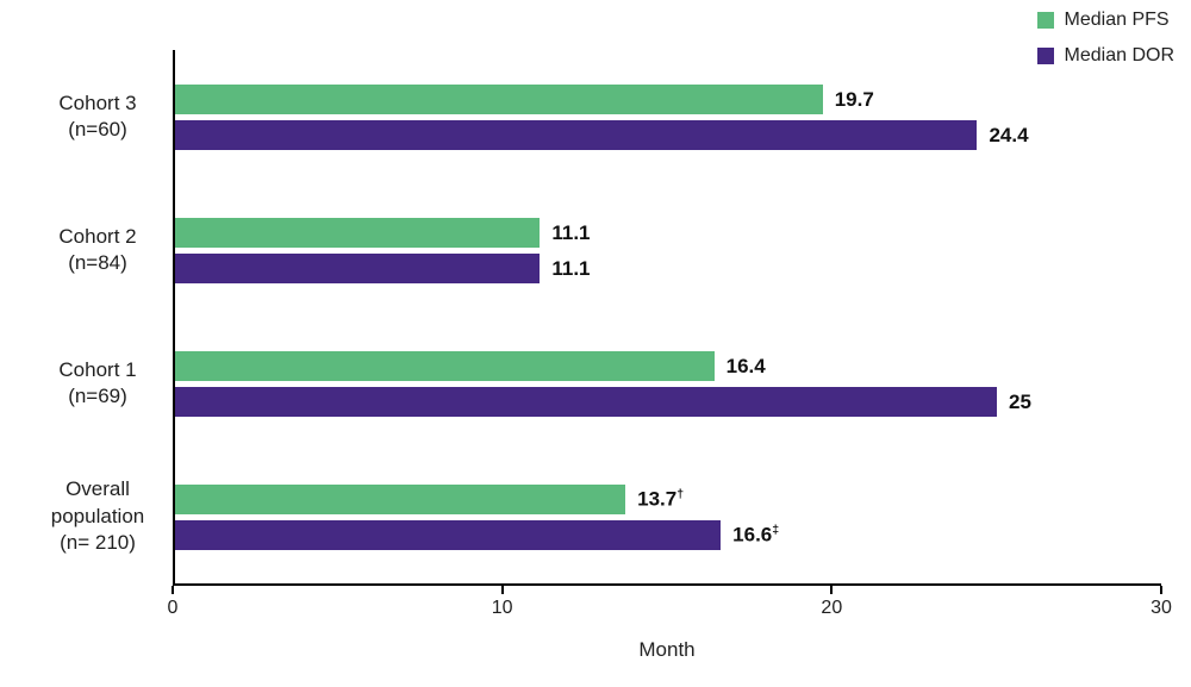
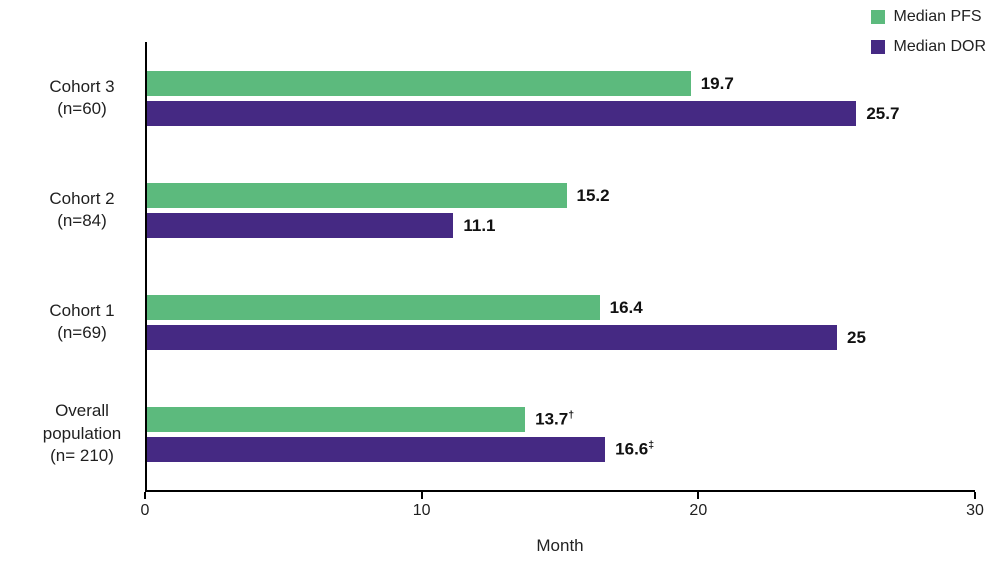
Median DOR/Cohort 3 (n=60): 24.4 -> 25.7
Median PFS/Cohort 2 (n=84): 11.1 -> 15.2
